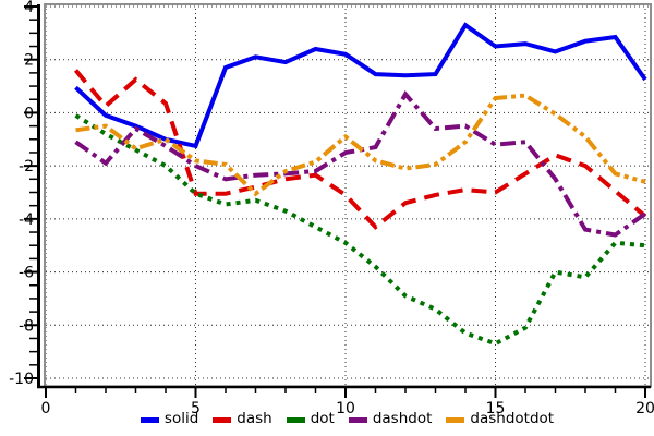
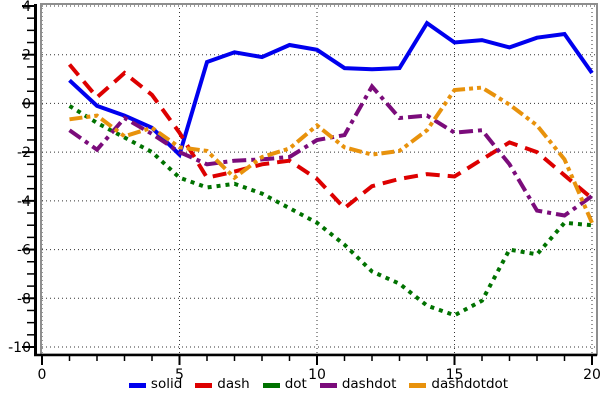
solid/5: -1.2 -> -2.1
dash/5: -3.0 -> -1.2
dashdotdot/20: -2.6 -> -4.9
